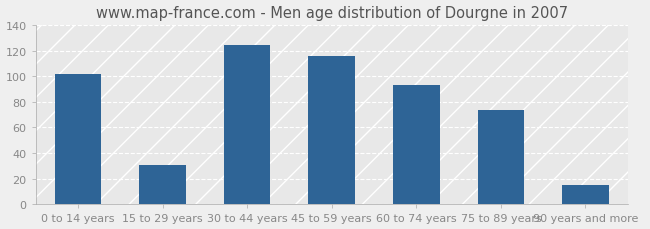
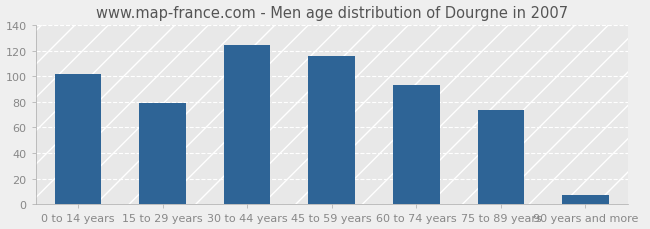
15 to 29 years: 31 -> 79
90 years and more: 15 -> 7
